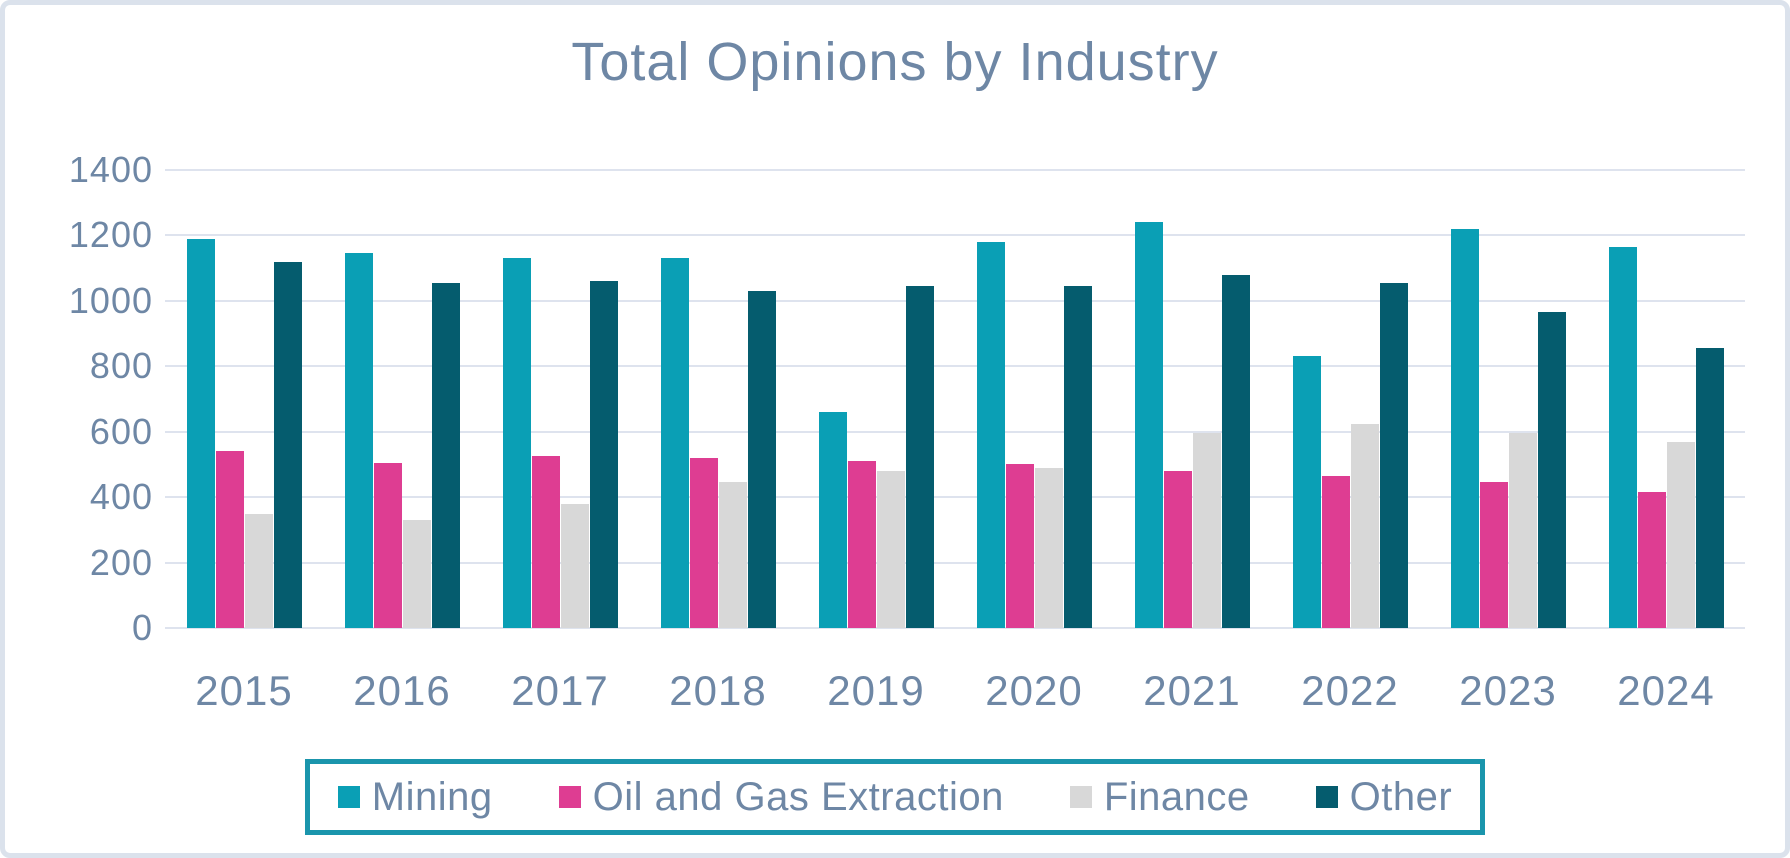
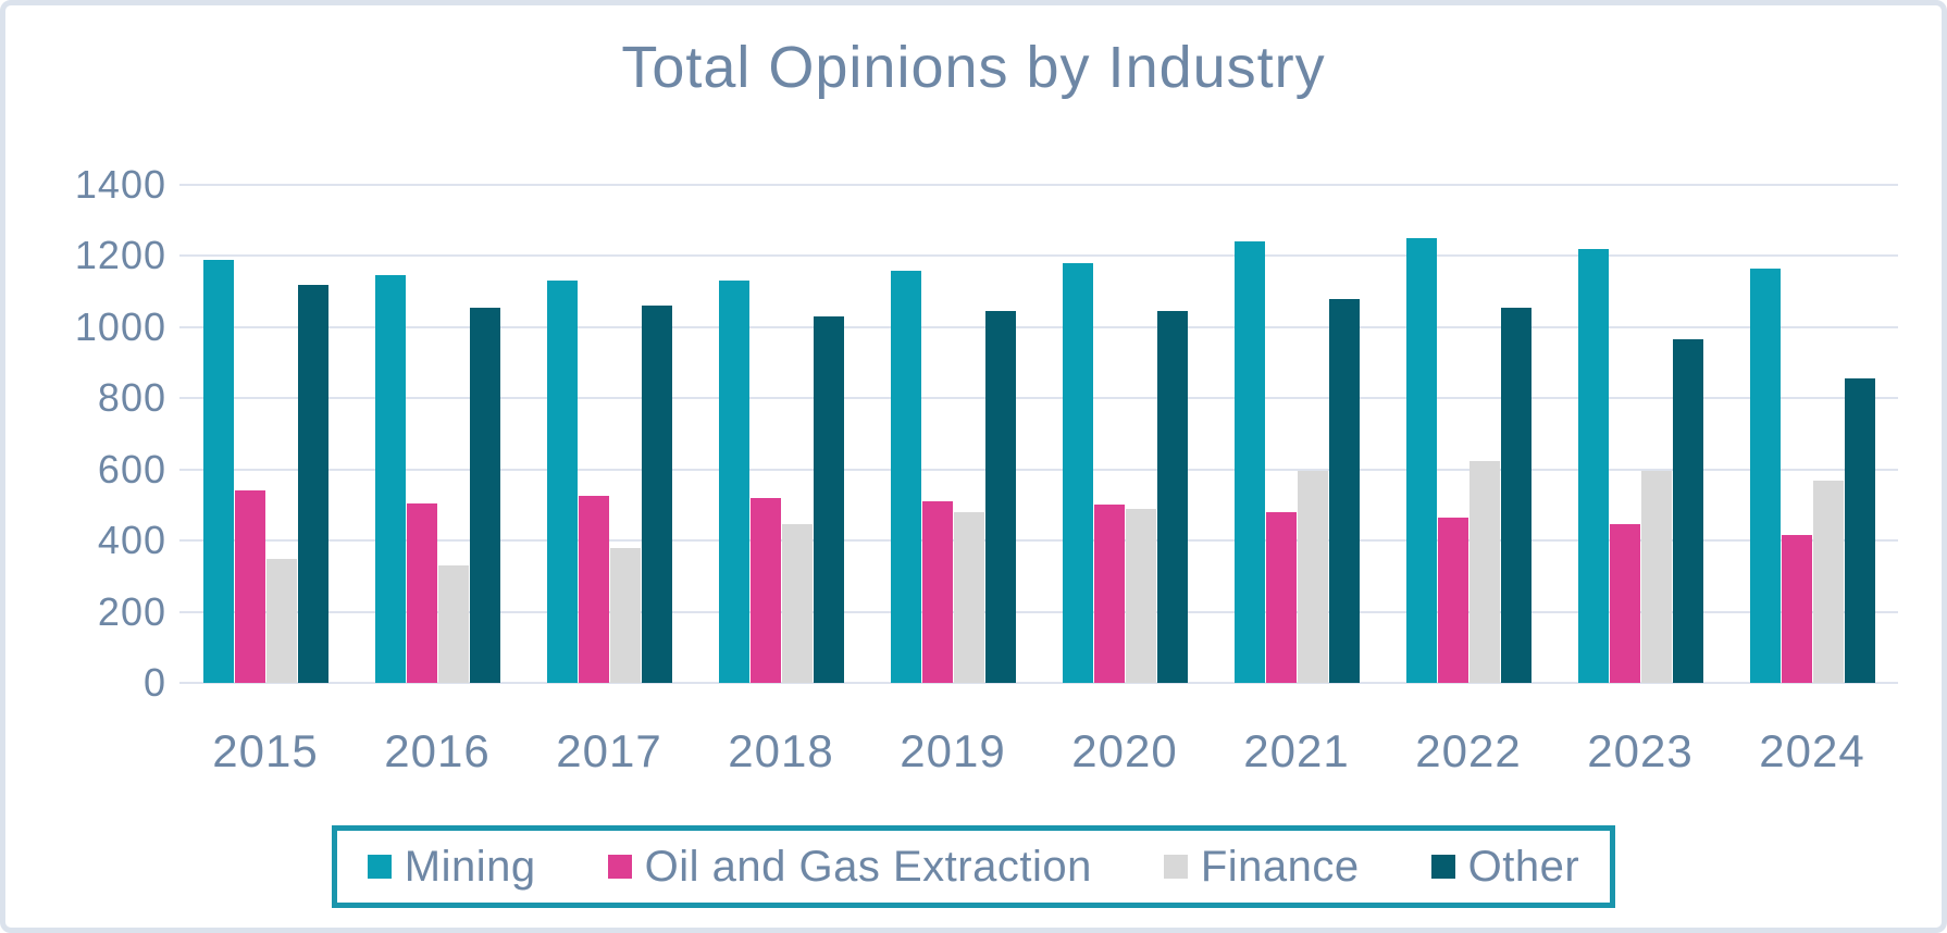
Mining/2019: 660 -> 1160
Mining/2022: 830 -> 1250
